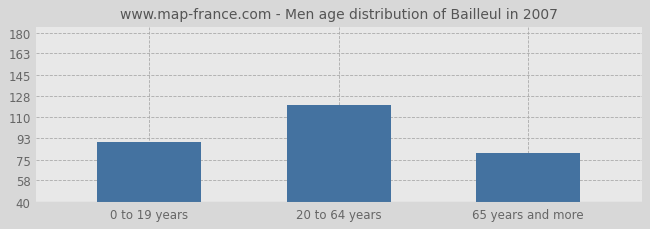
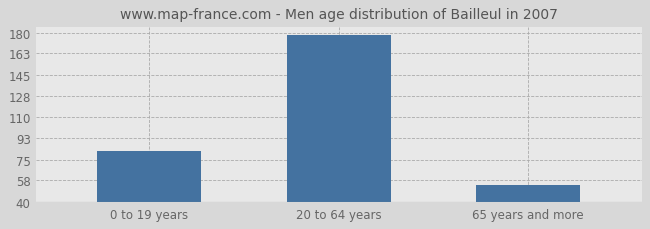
0 to 19 years: 90 -> 82
20 to 64 years: 120 -> 178
65 years and more: 81 -> 54
